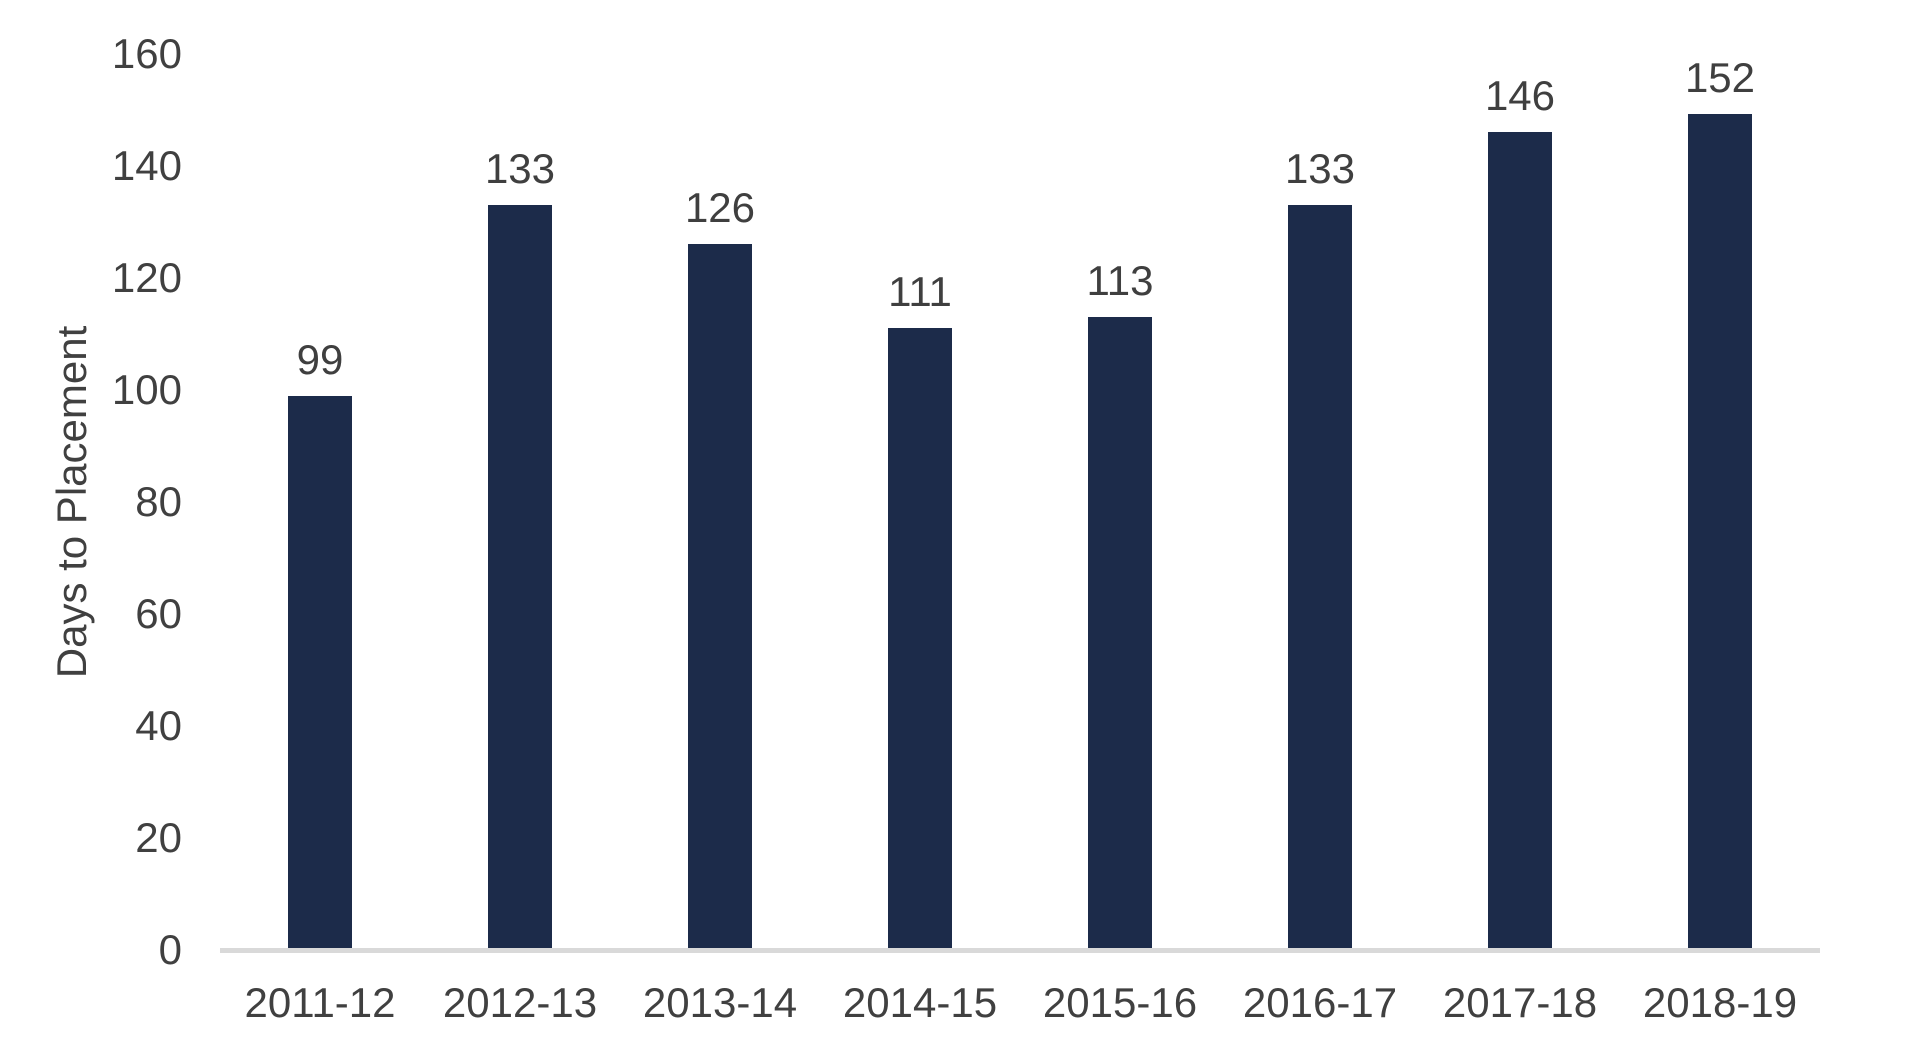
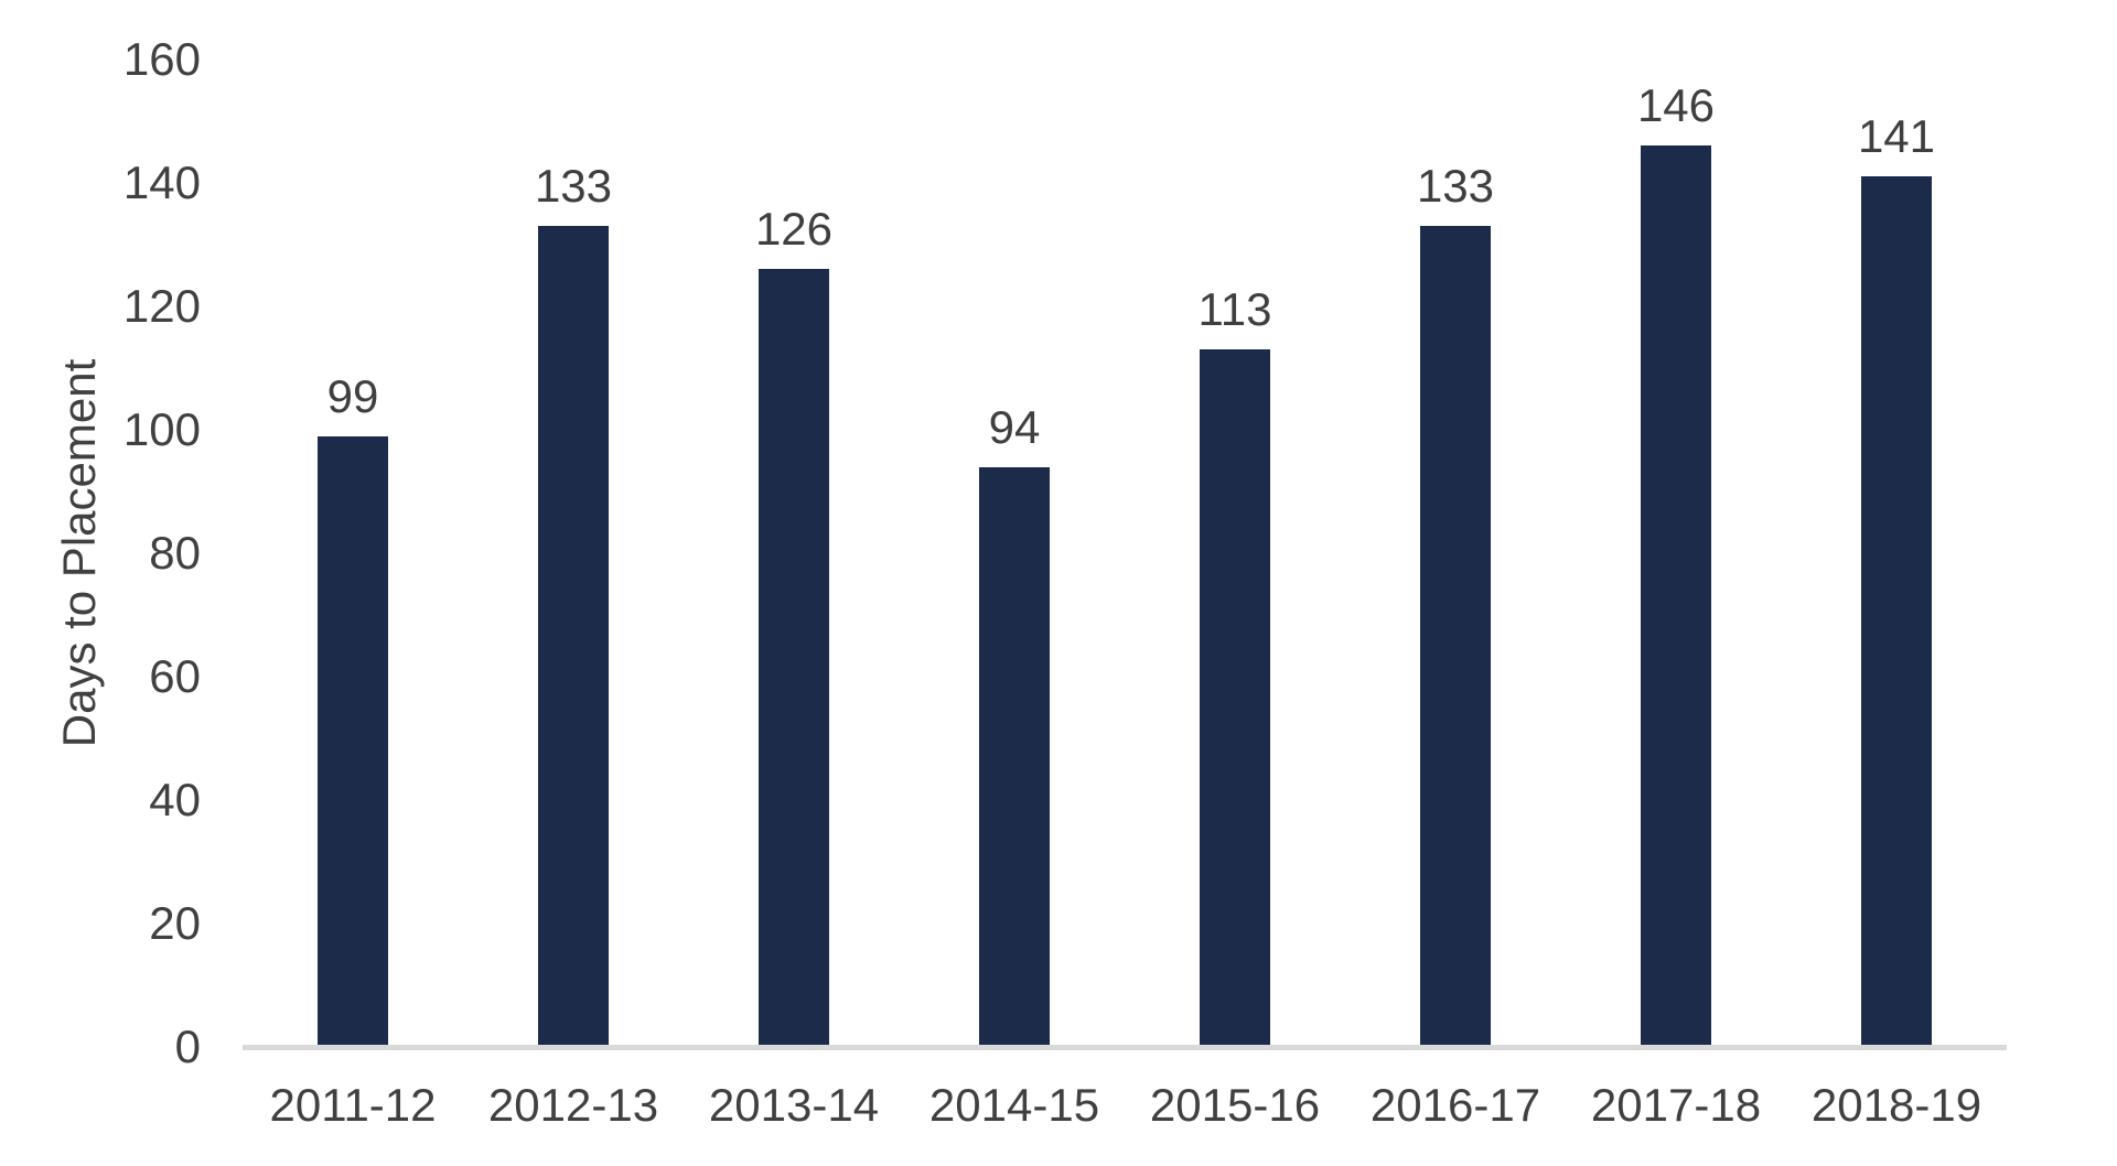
2014-15: 111 -> 94
2018-19: 152 -> 141
